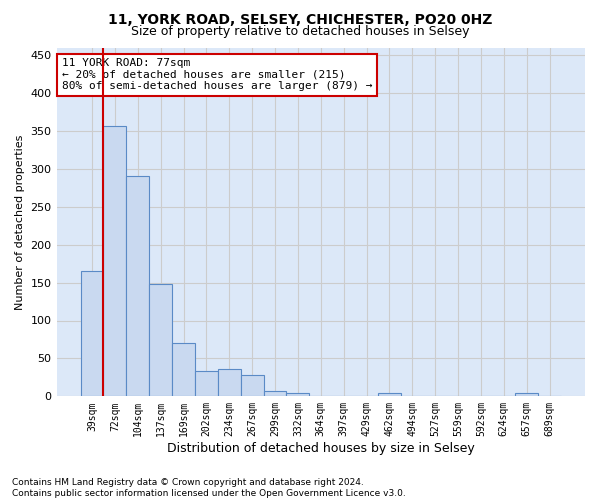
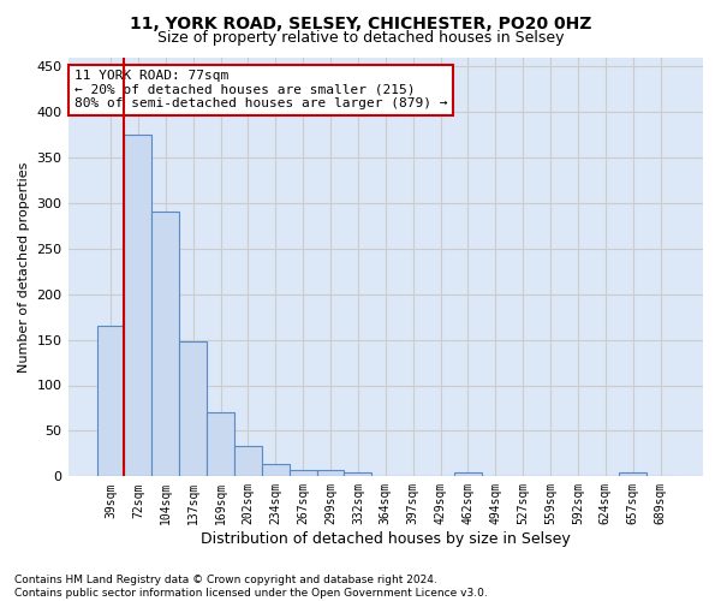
72sqm: 356 -> 375
234sqm: 36 -> 14
267sqm: 28 -> 7
